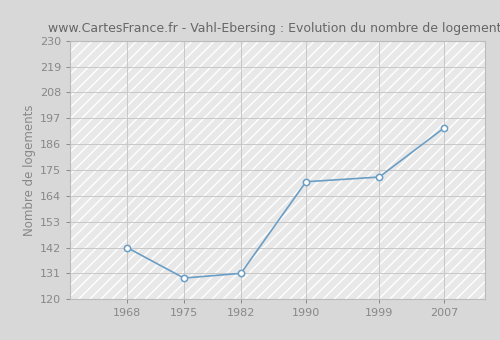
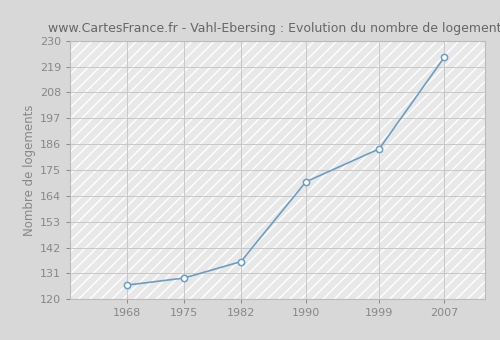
1968: 142 -> 126
1982: 131 -> 136
1999: 172 -> 184
2007: 193 -> 223
